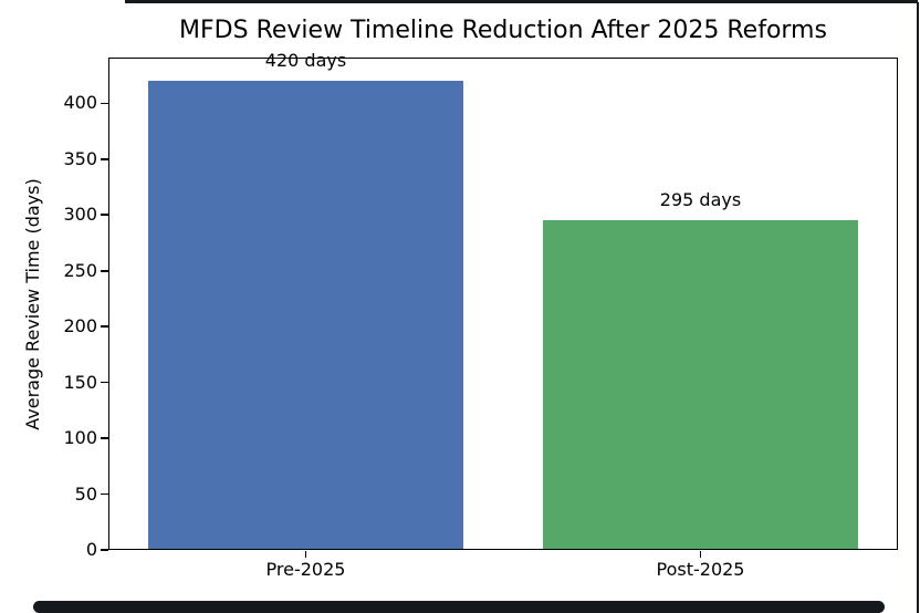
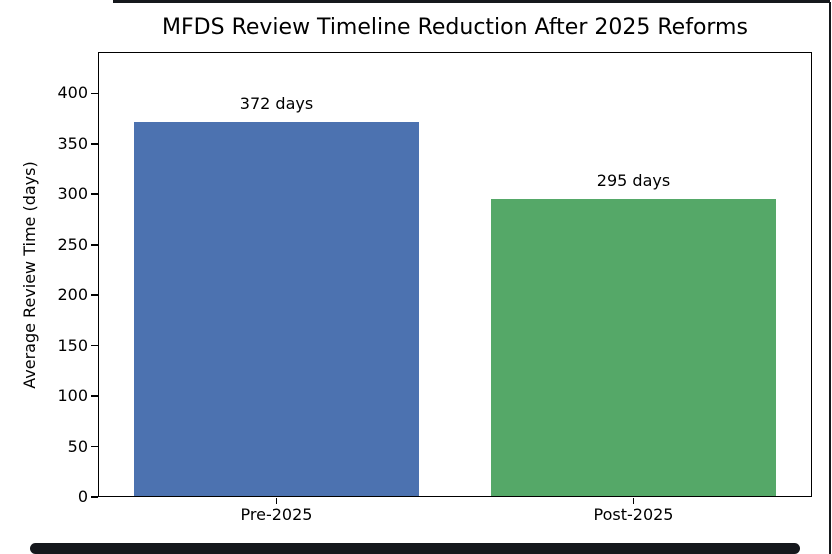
Pre-2025: 420 -> 372
